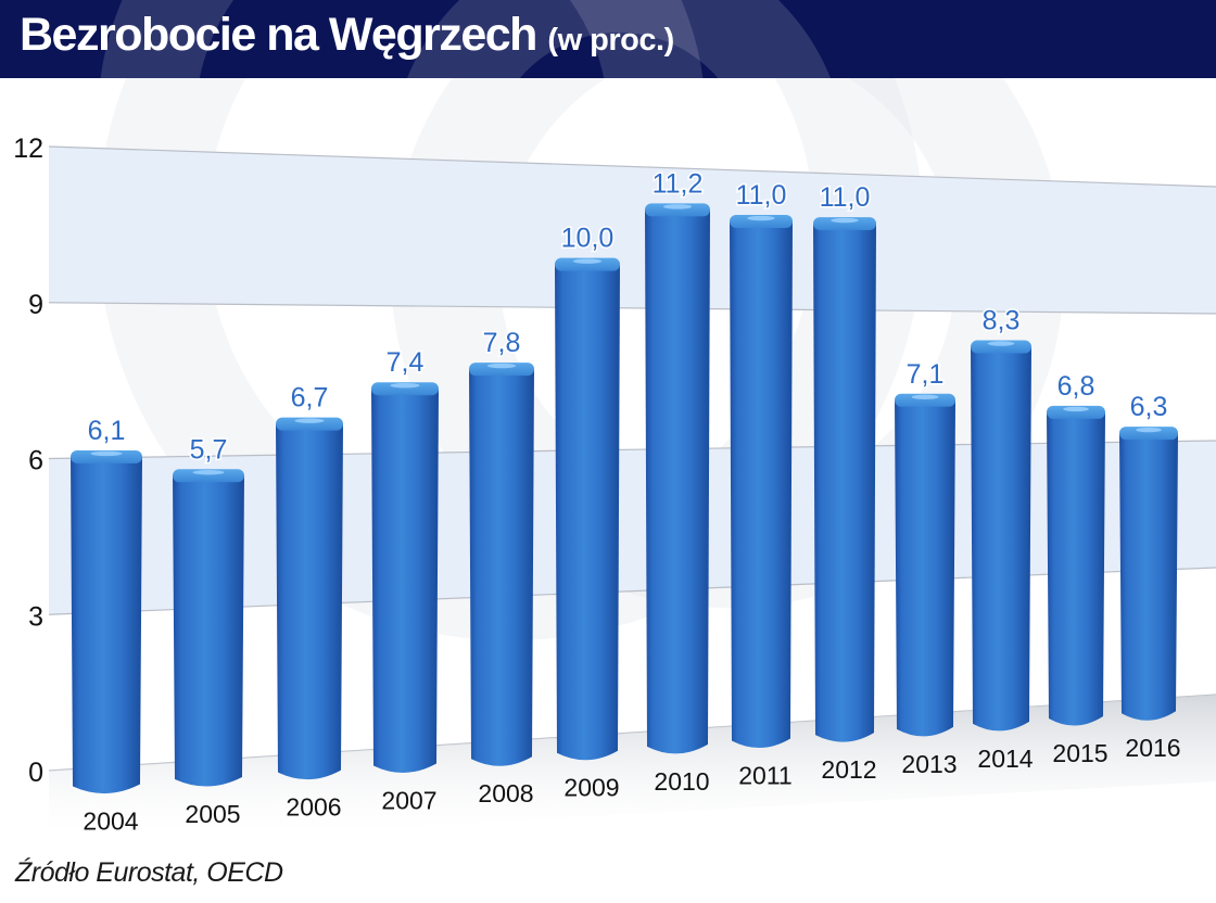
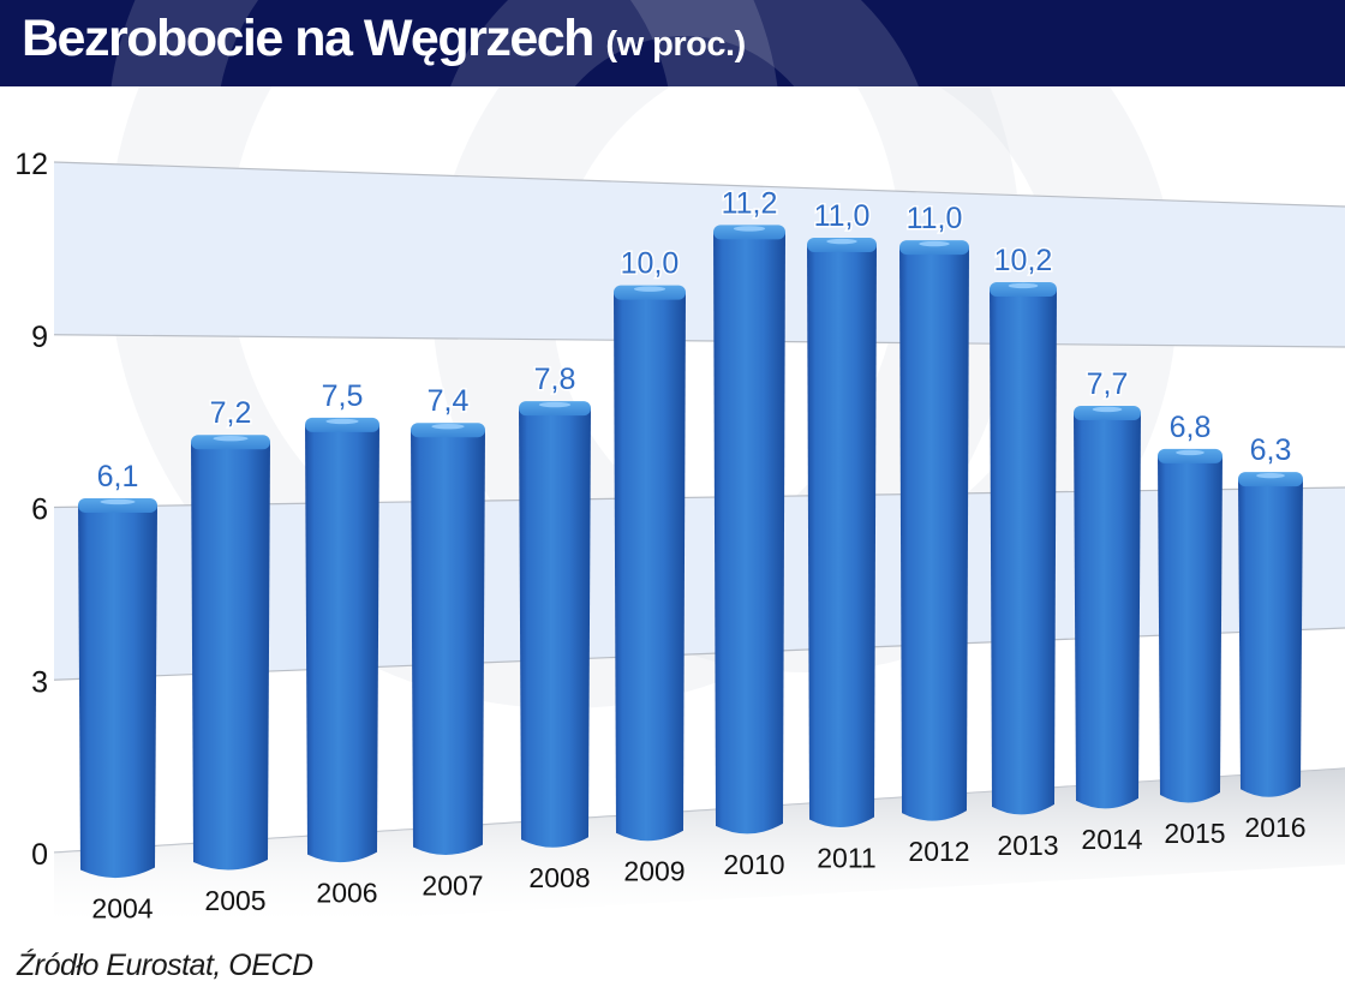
2005: 5,7 -> 7,2
2006: 6,7 -> 7,5
2013: 7,1 -> 10,2
2014: 8,3 -> 7,7
